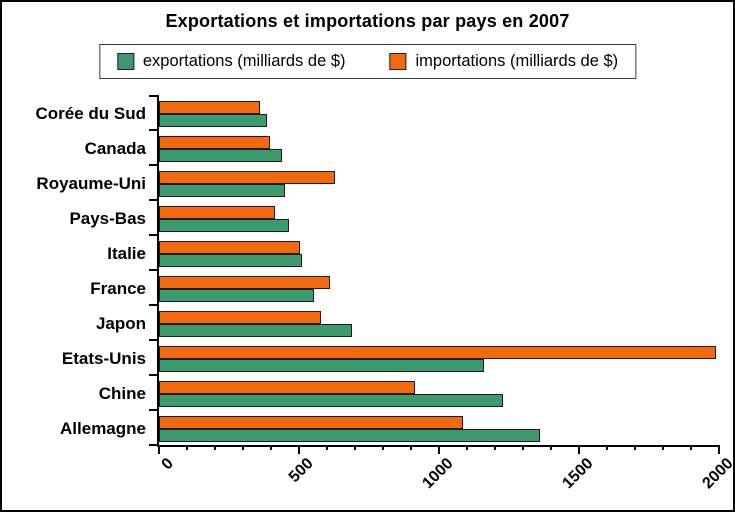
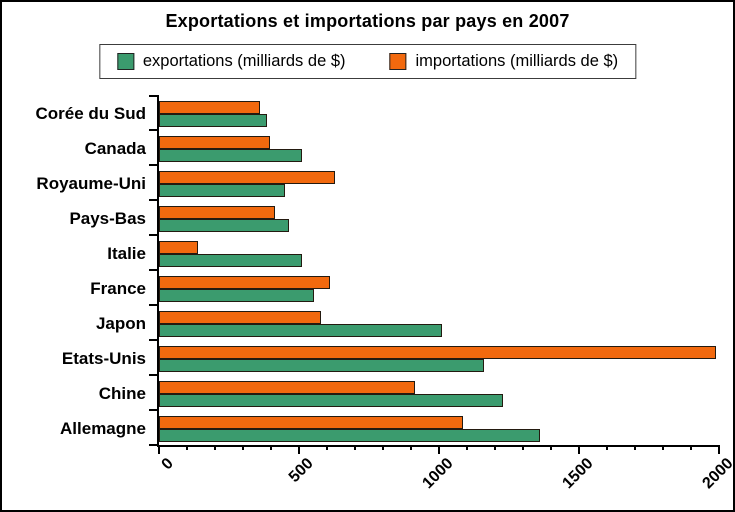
exportations (milliards de $)/Canada: 440 -> 510
importations (milliards de $)/Italie: 500 -> 140
exportations (milliards de $)/Japon: 690 -> 1010
